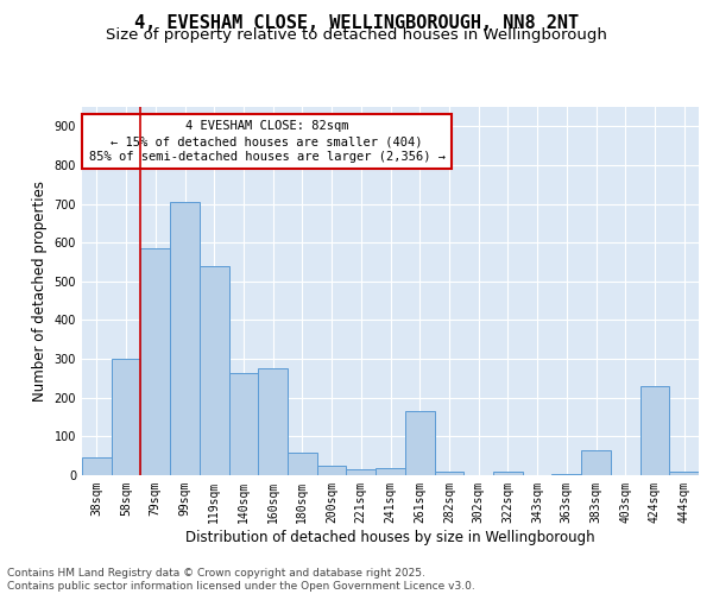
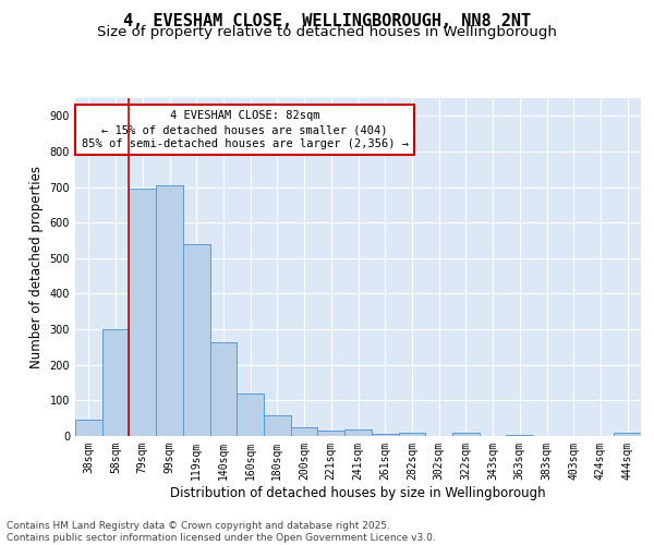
79sqm: 585 -> 695
160sqm: 275 -> 120
261sqm: 165 -> 7
383sqm: 65 -> 1
424sqm: 230 -> 1
